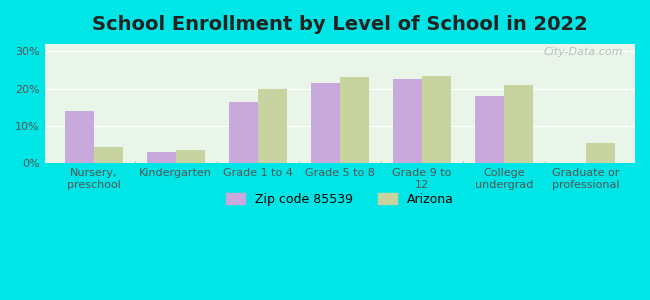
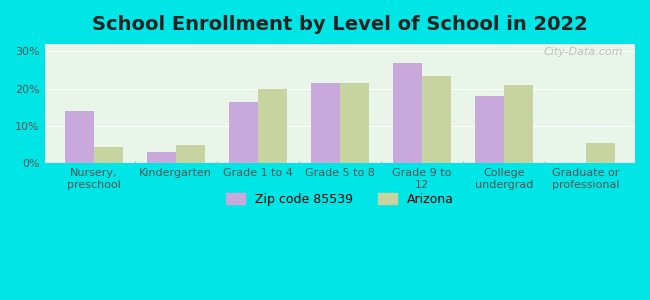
Arizona/Kindergarten: 3.5% -> 5.0%
Arizona/Grade 5 to 8: 23.0% -> 21.5%
Zip code 85539/Grade 9 to 12: 22.5% -> 27.0%
